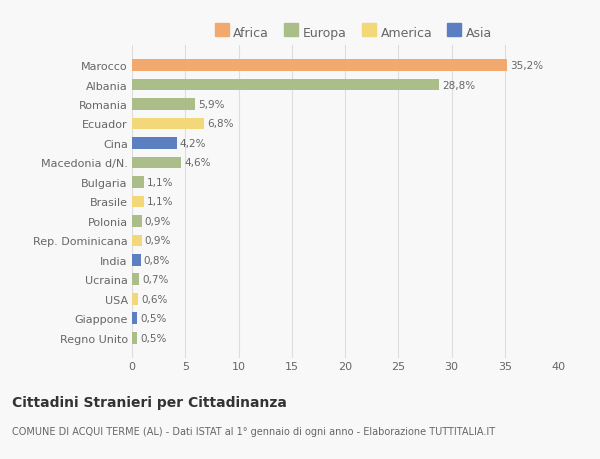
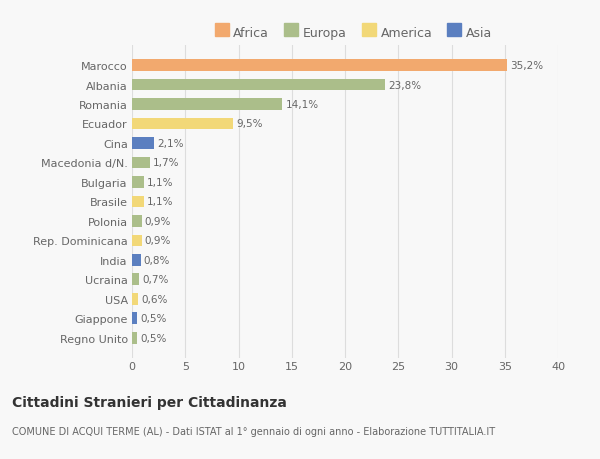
Albania: 28,8% -> 23,8%
Romania: 5,9% -> 14,1%
Ecuador: 6,8% -> 9,5%
Cina: 4,2% -> 2,1%
Macedonia d/N.: 4,6% -> 1,7%
